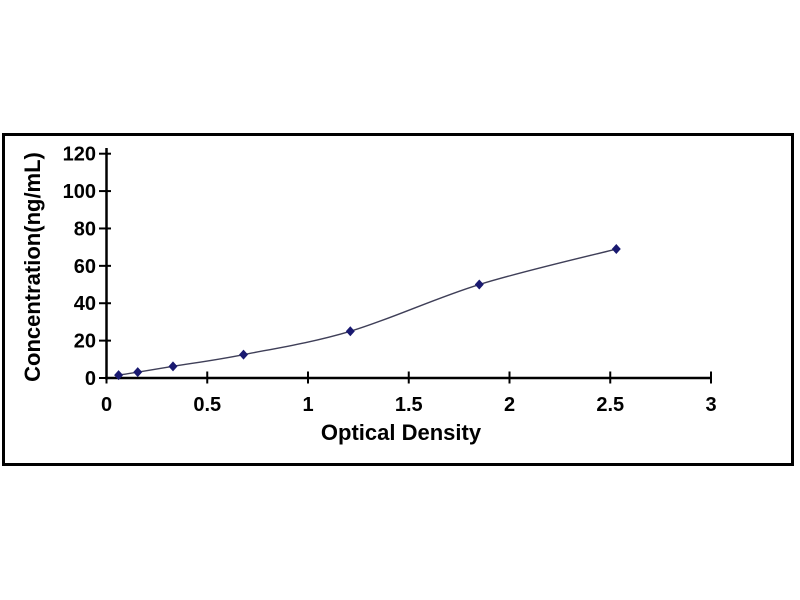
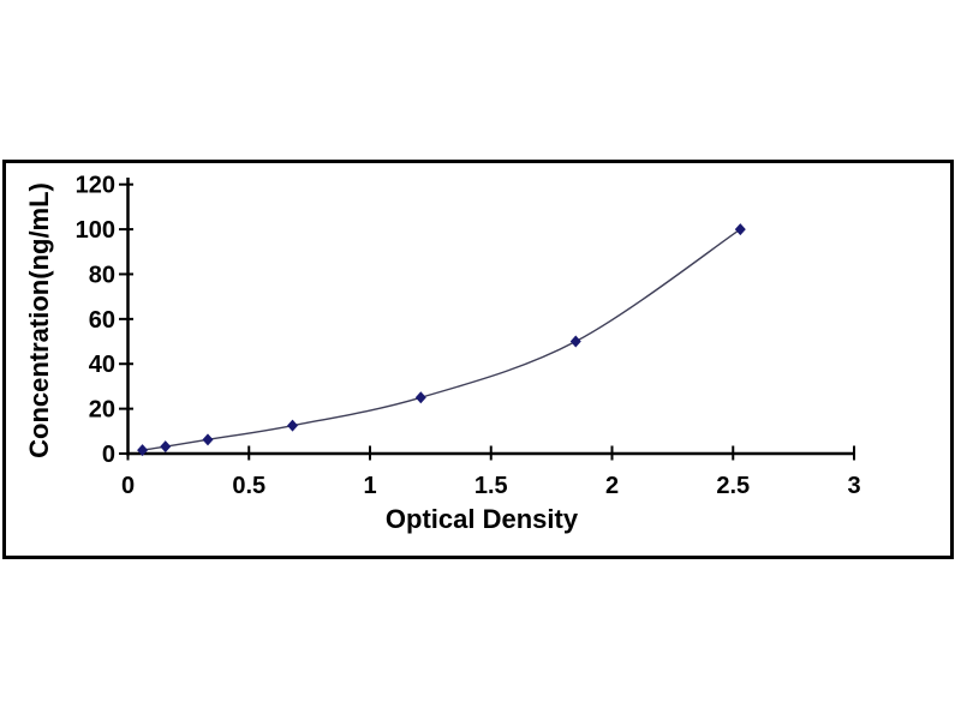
2.53: 69 -> 100
